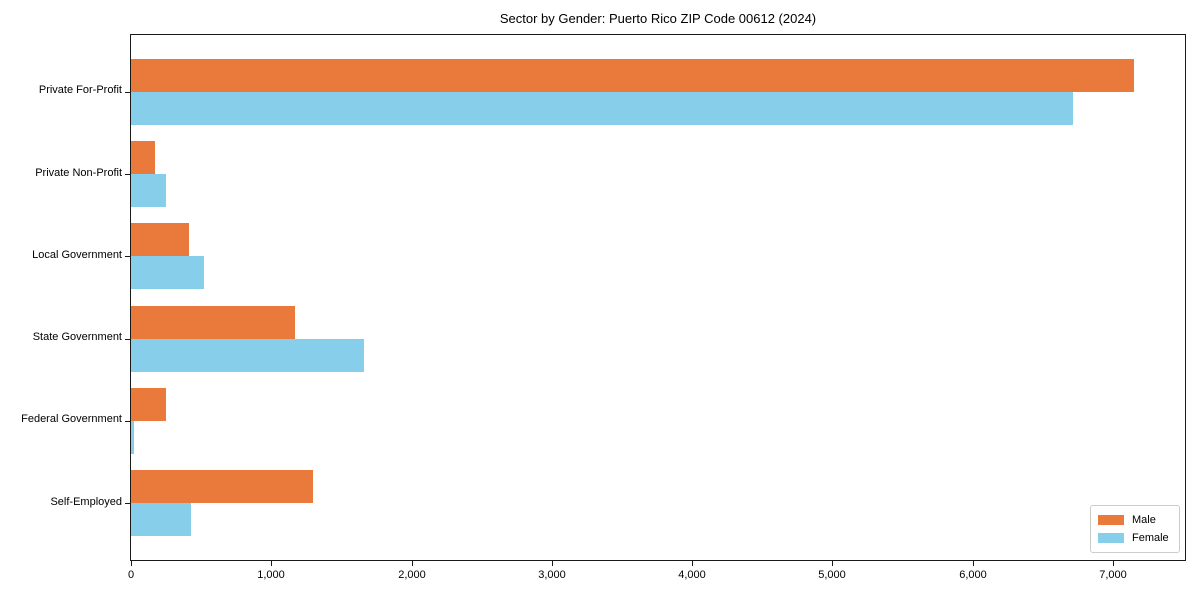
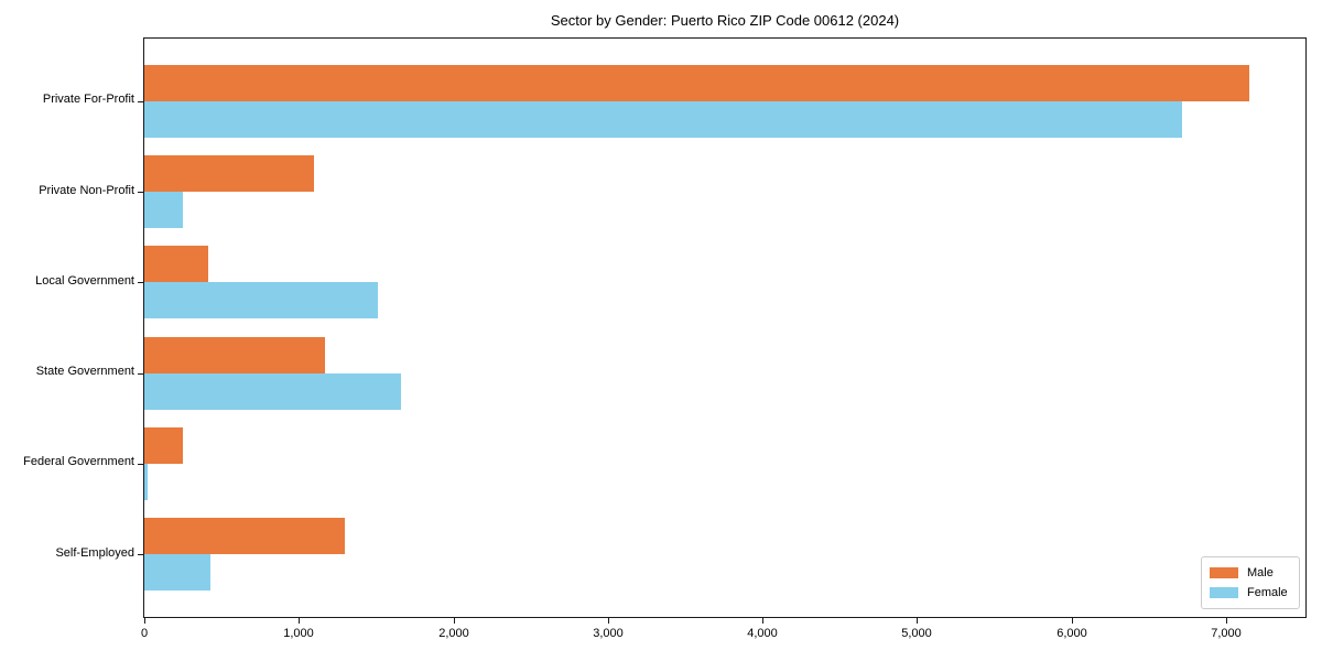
Male/Private Non-Profit: 170 -> 1100
Female/Local Government: 520 -> 1510
